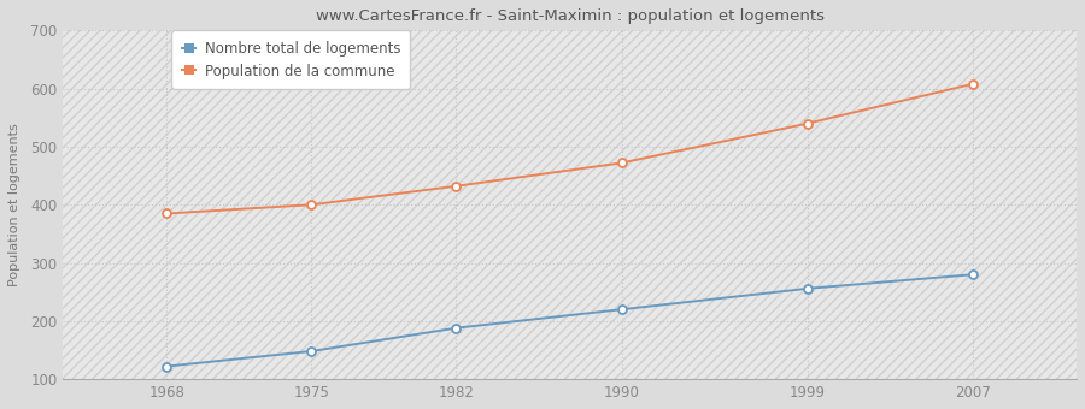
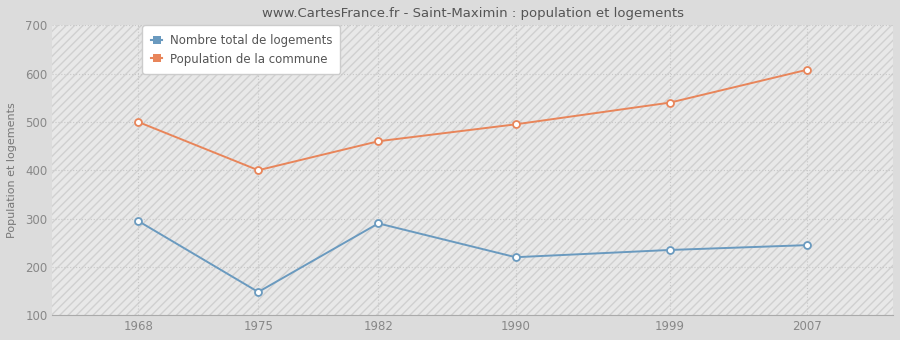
Nombre total de logements/1968: 122 -> 295
Population de la commune/1968: 385 -> 500
Nombre total de logements/1982: 188 -> 290
Population de la commune/1982: 432 -> 460
Population de la commune/1990: 472 -> 495
Nombre total de logements/1999: 256 -> 235
Nombre total de logements/2007: 280 -> 245
